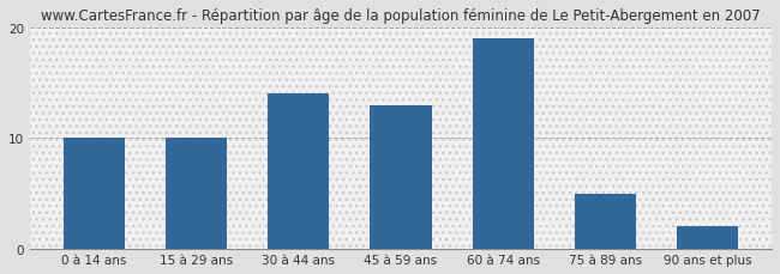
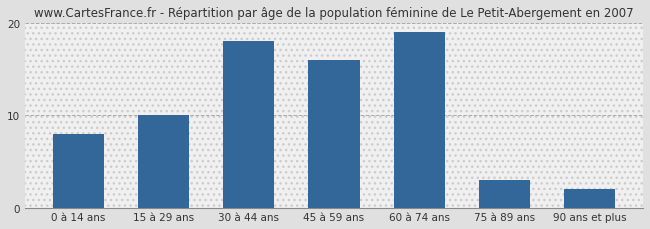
0 à 14 ans: 10 -> 8
30 à 44 ans: 14 -> 18
45 à 59 ans: 13 -> 16
75 à 89 ans: 5 -> 3
